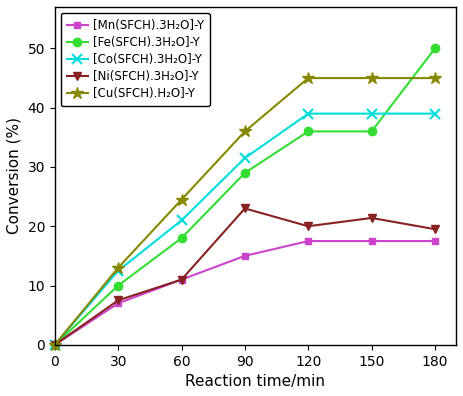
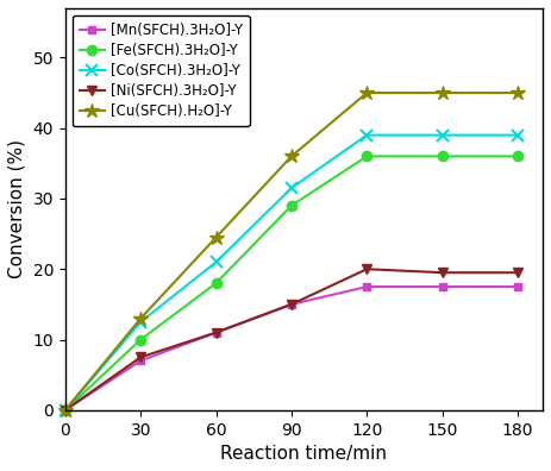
[Ni(SFCH).3H₂O]-Y/90: 23.0 -> 15.0
[Ni(SFCH).3H₂O]-Y/150: 21.4 -> 19.5
[Fe(SFCH).3H₂O]-Y/180: 50 -> 36
